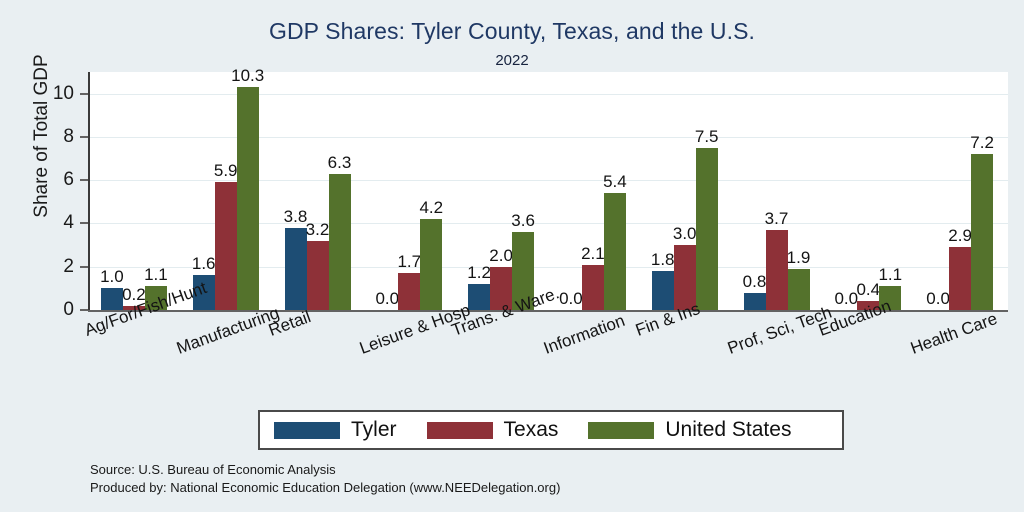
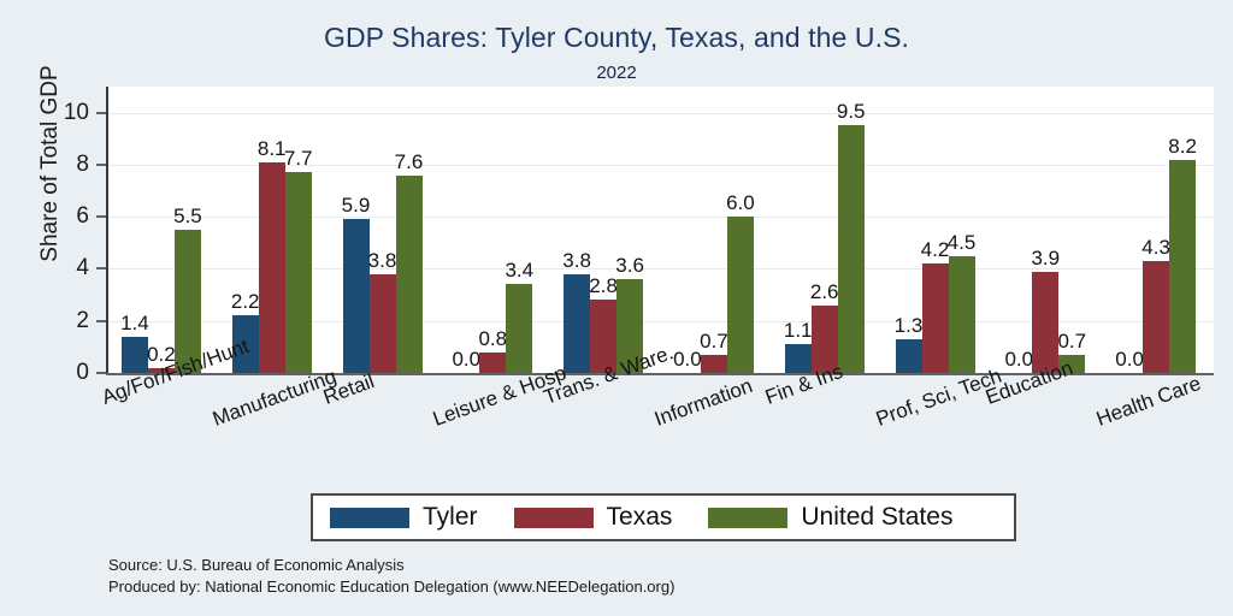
Tyler/Ag/For/Fish/Hunt: 1.0 -> 1.4
United States/Ag/For/Fish/Hunt: 1.1 -> 5.5
Tyler/Manufacturing: 1.6 -> 2.2
Texas/Manufacturing: 5.9 -> 8.1
United States/Manufacturing: 10.3 -> 7.7
Tyler/Retail: 3.8 -> 5.9
Texas/Retail: 3.2 -> 3.8
United States/Retail: 6.3 -> 7.6
Texas/Leisure & Hosp: 1.7 -> 0.8
United States/Leisure & Hosp: 4.2 -> 3.4
Tyler/Trans. & Ware.: 1.2 -> 3.8
Texas/Trans. & Ware.: 2.0 -> 2.8
Texas/Information: 2.1 -> 0.7
United States/Information: 5.4 -> 6.0
Tyler/Fin & Ins: 1.8 -> 1.1
Texas/Fin & Ins: 3.0 -> 2.6
United States/Fin & Ins: 7.5 -> 9.5
Tyler/Prof, Sci, Tech: 0.8 -> 1.3
Texas/Prof, Sci, Tech: 3.7 -> 4.2
United States/Prof, Sci, Tech: 1.9 -> 4.5
Texas/Education: 0.4 -> 3.9
United States/Education: 1.1 -> 0.7
Texas/Health Care: 2.9 -> 4.3
United States/Health Care: 7.2 -> 8.2
